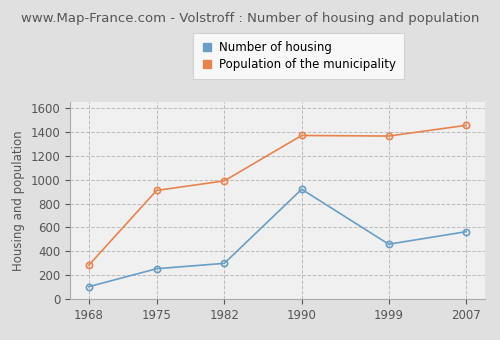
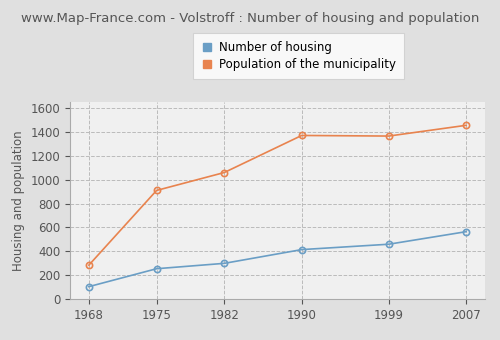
Population of the municipality/1982: 990 -> 1060
Number of housing/1990: 920 -> 420
